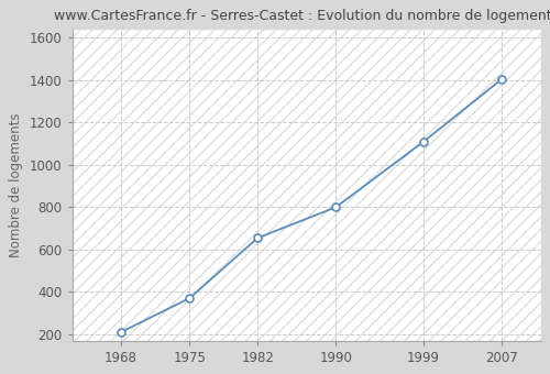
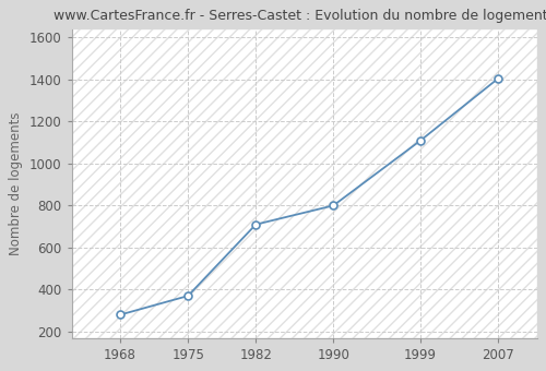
1968: 210 -> 280
1982: 660 -> 710
